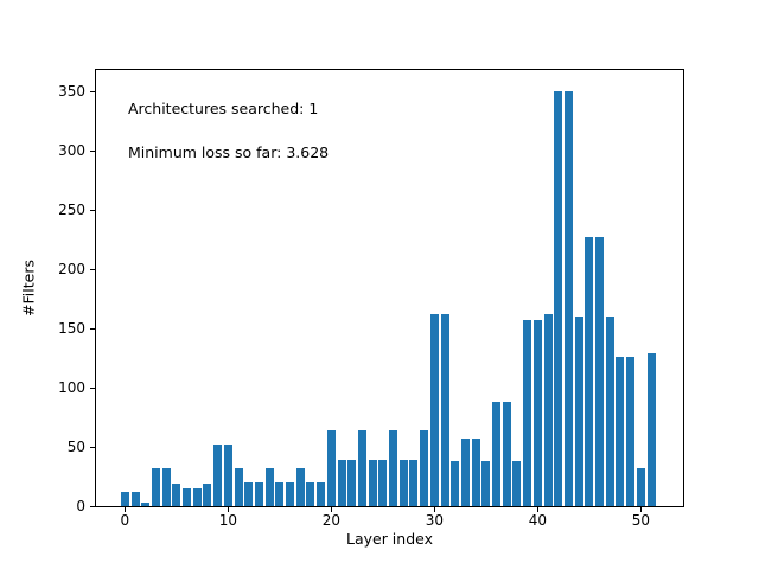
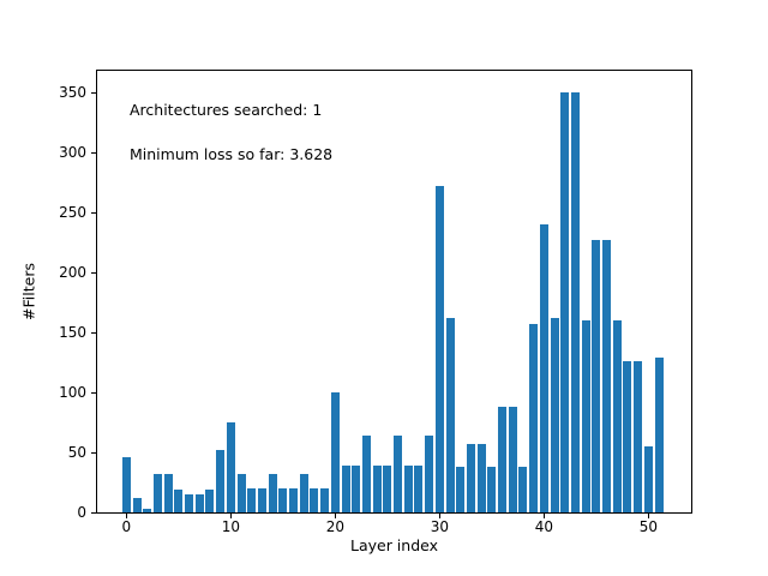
0: 12 -> 46
10: 52 -> 75
20: 64 -> 100
30: 162 -> 272
40: 157 -> 240
50: 32 -> 55
